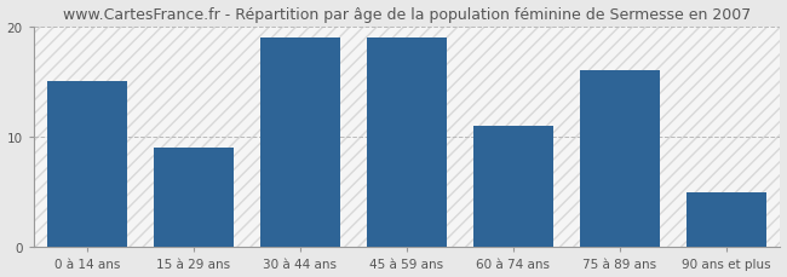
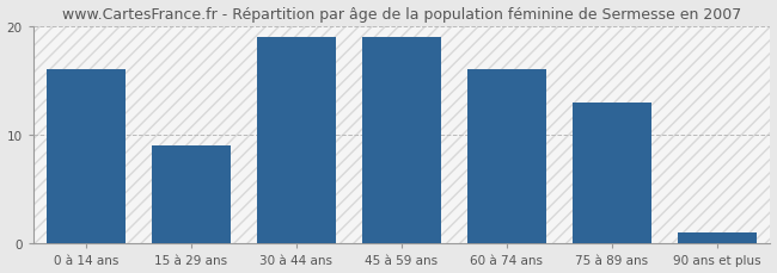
0 à 14 ans: 15 -> 16
60 à 74 ans: 11 -> 16
75 à 89 ans: 16 -> 13
90 ans et plus: 5 -> 1
